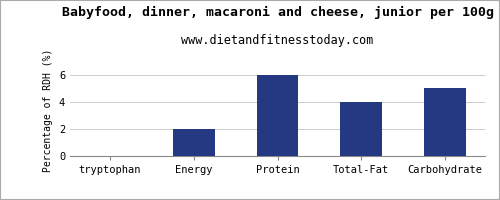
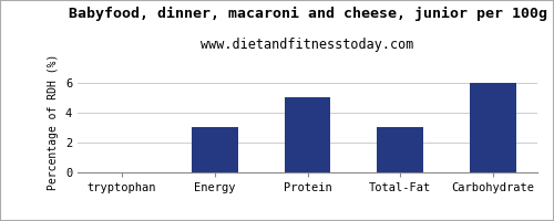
Energy: 2 -> 3
Protein: 6 -> 5
Total-Fat: 4 -> 3
Carbohydrate: 5 -> 6
